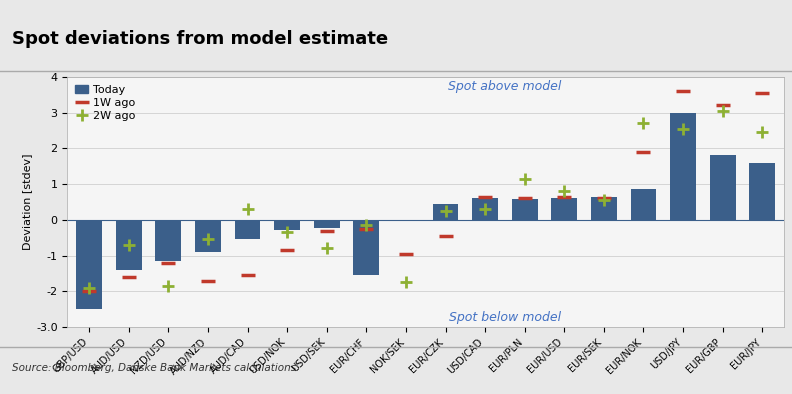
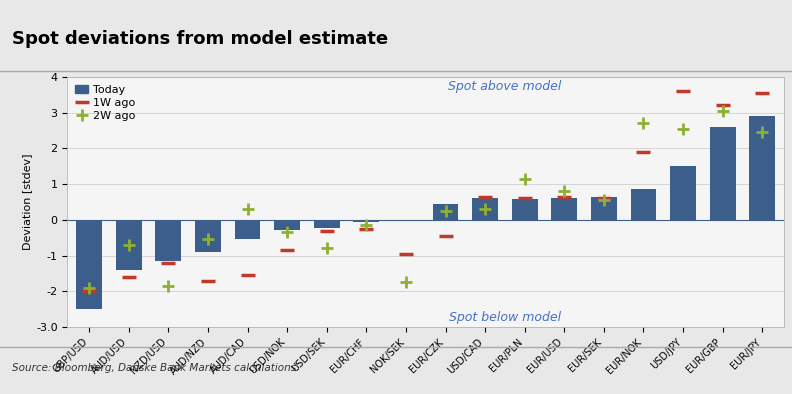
EUR/CHF: -1.55 -> -0.05
USD/JPY: 3.00 -> 1.50
EUR/GBP: 1.80 -> 2.60
EUR/JPY: 1.60 -> 2.90
